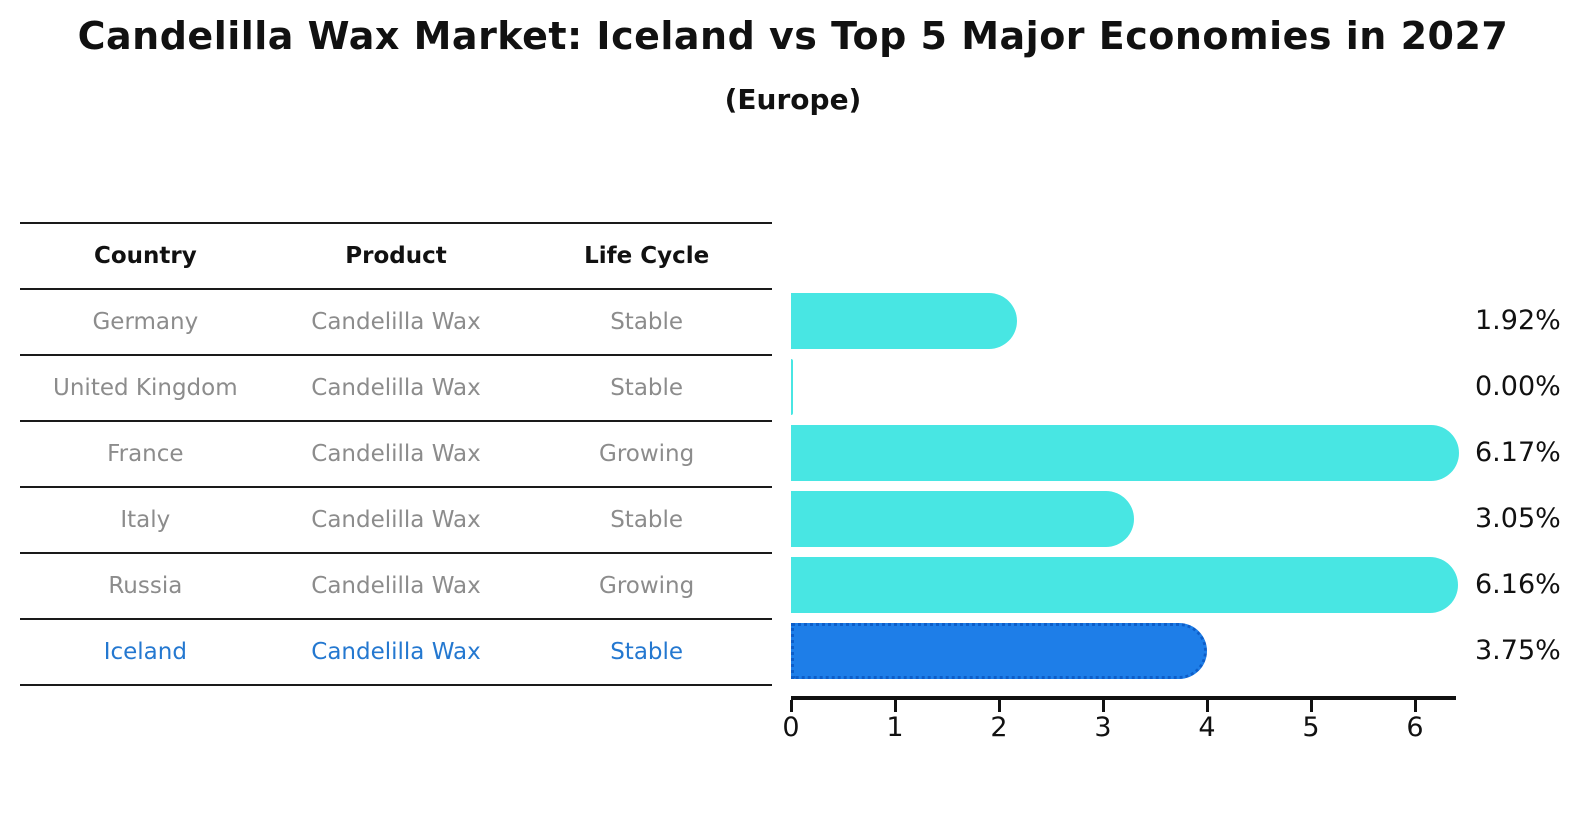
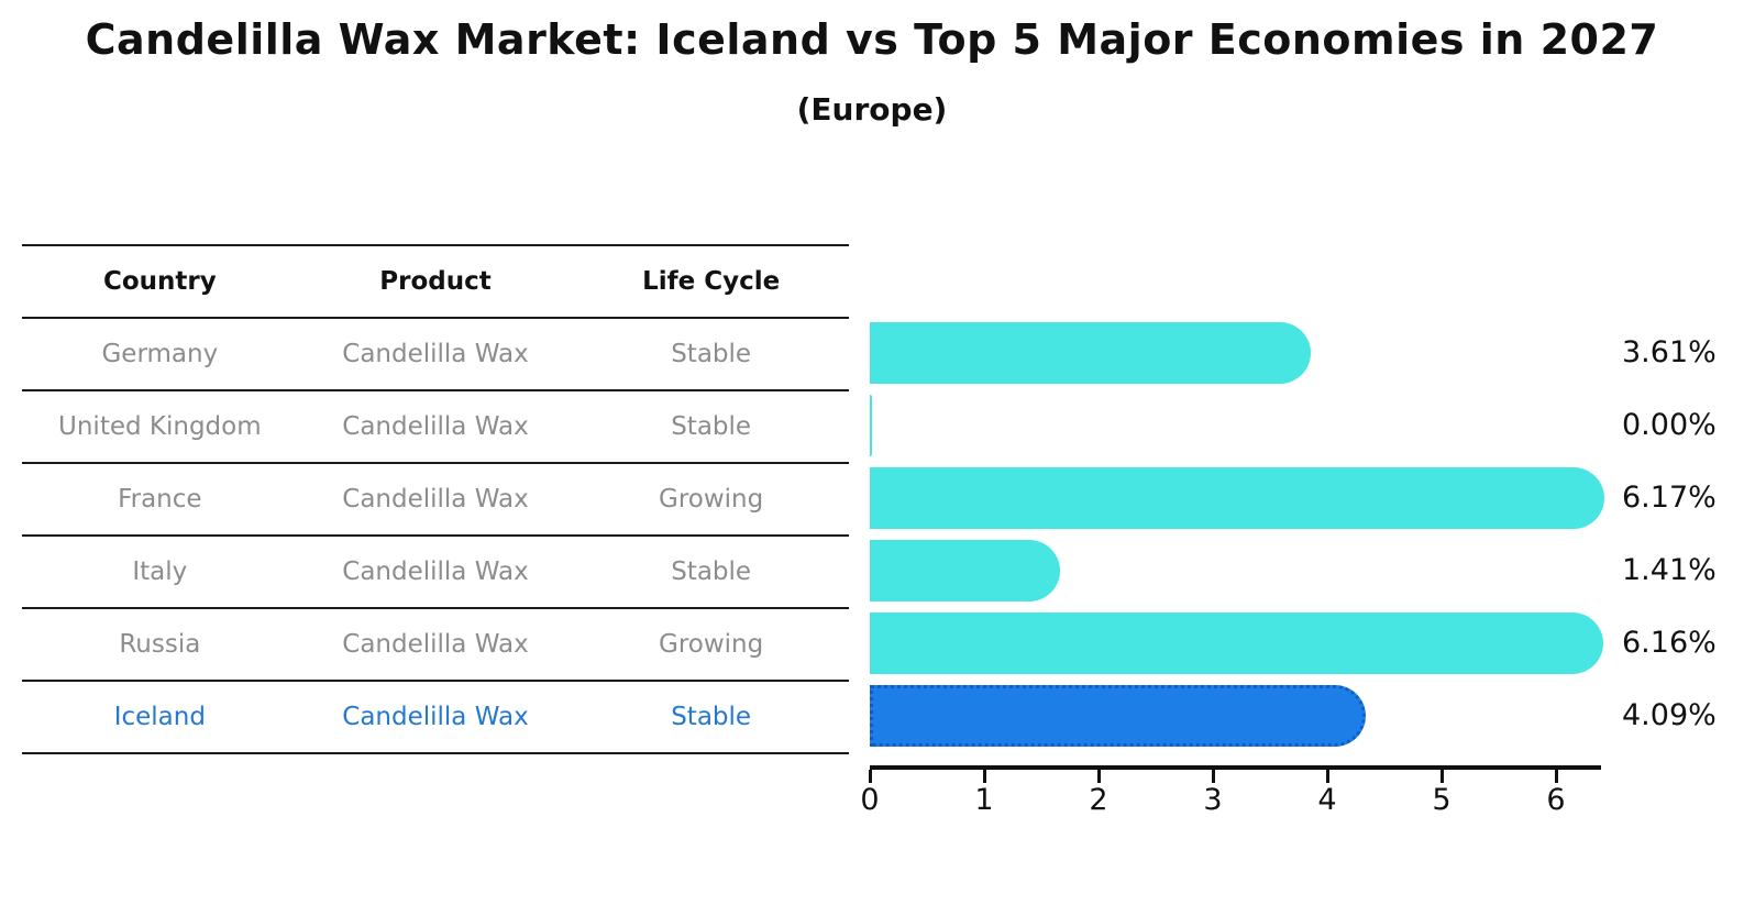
Germany: 1.92% -> 3.61%
Italy: 3.05% -> 1.41%
Iceland: 3.75% -> 4.09%
